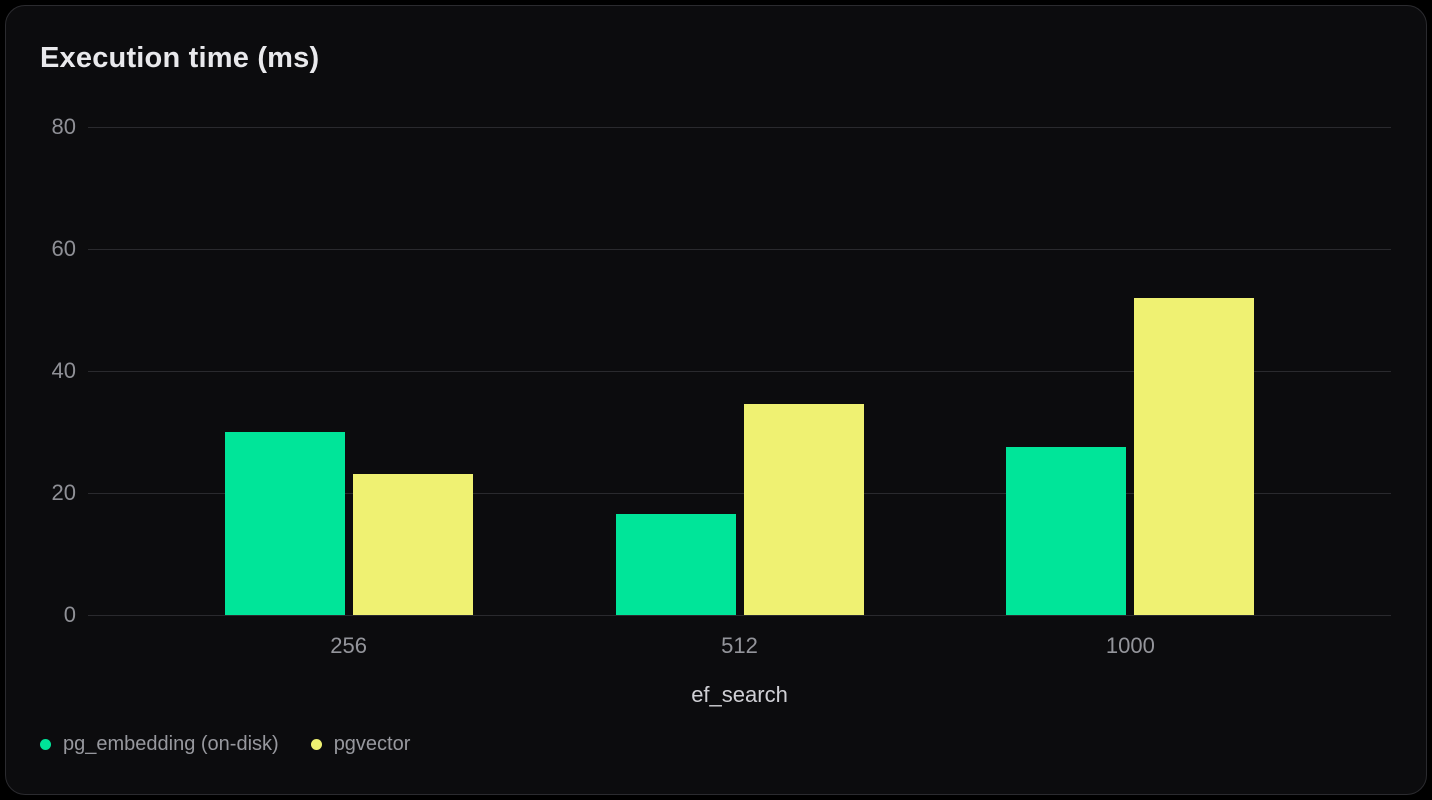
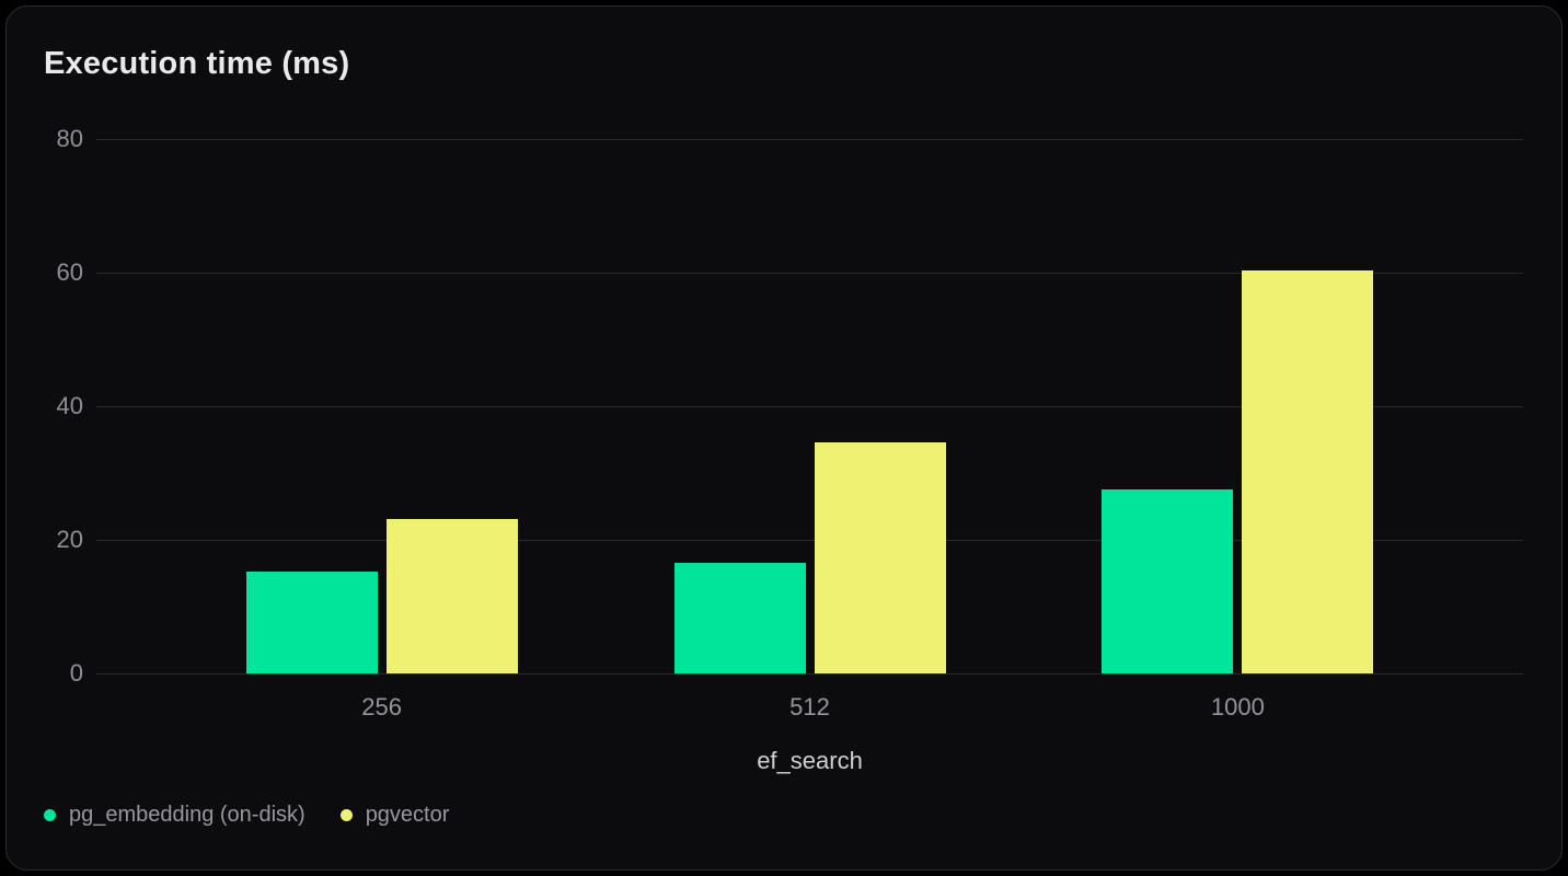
pg_embedding (on-disk)/256: 30 -> 15
pgvector/1000: 52 -> 60
